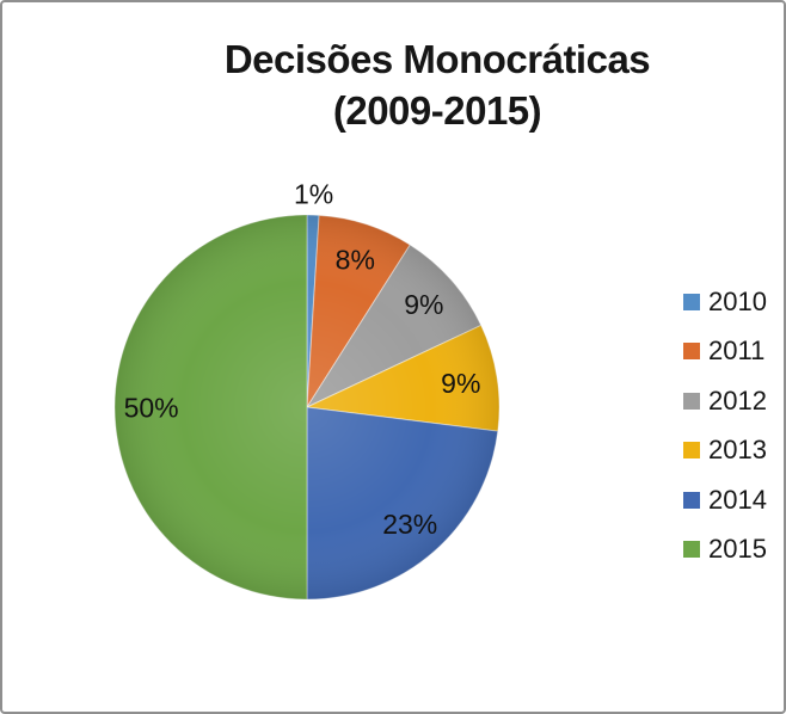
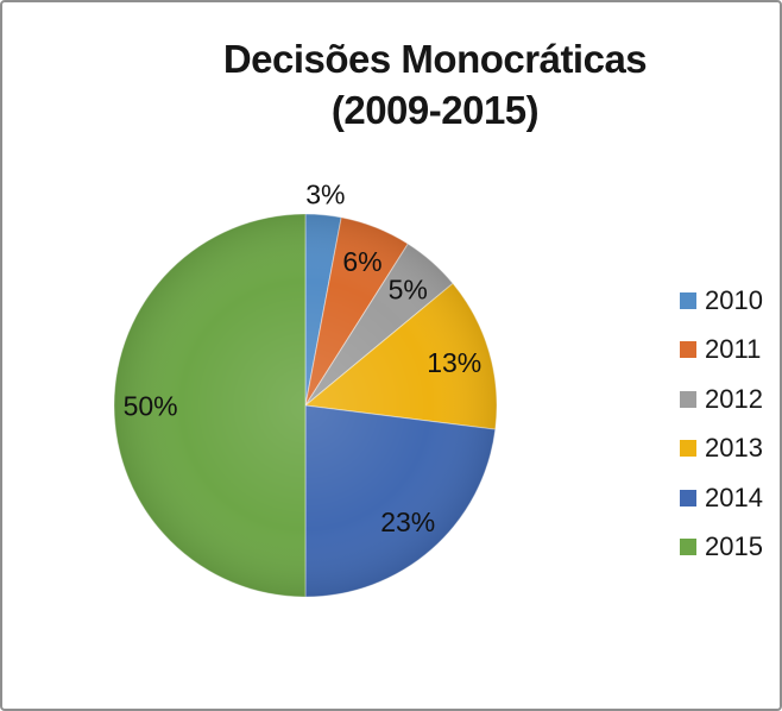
2010: 1% -> 3%
2011: 8% -> 6%
2012: 9% -> 5%
2013: 9% -> 13%
